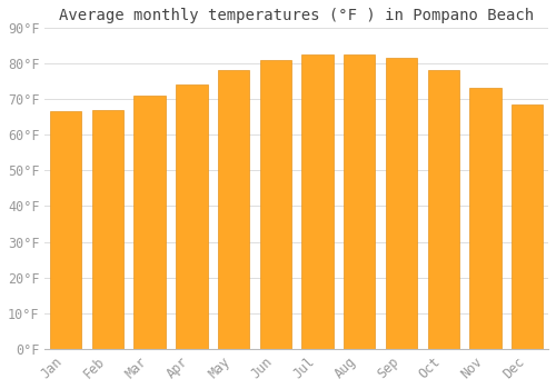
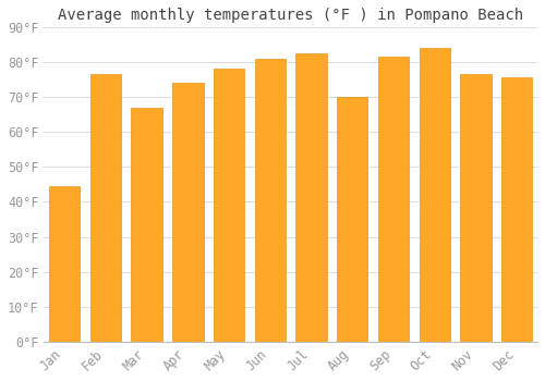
Jan: 66.5°F -> 44.5°F
Feb: 67.0°F -> 76.5°F
Mar: 71.0°F -> 67.0°F
Aug: 82.5°F -> 70.0°F
Oct: 78.0°F -> 84.0°F
Nov: 73.0°F -> 76.5°F
Dec: 68.5°F -> 75.5°F
